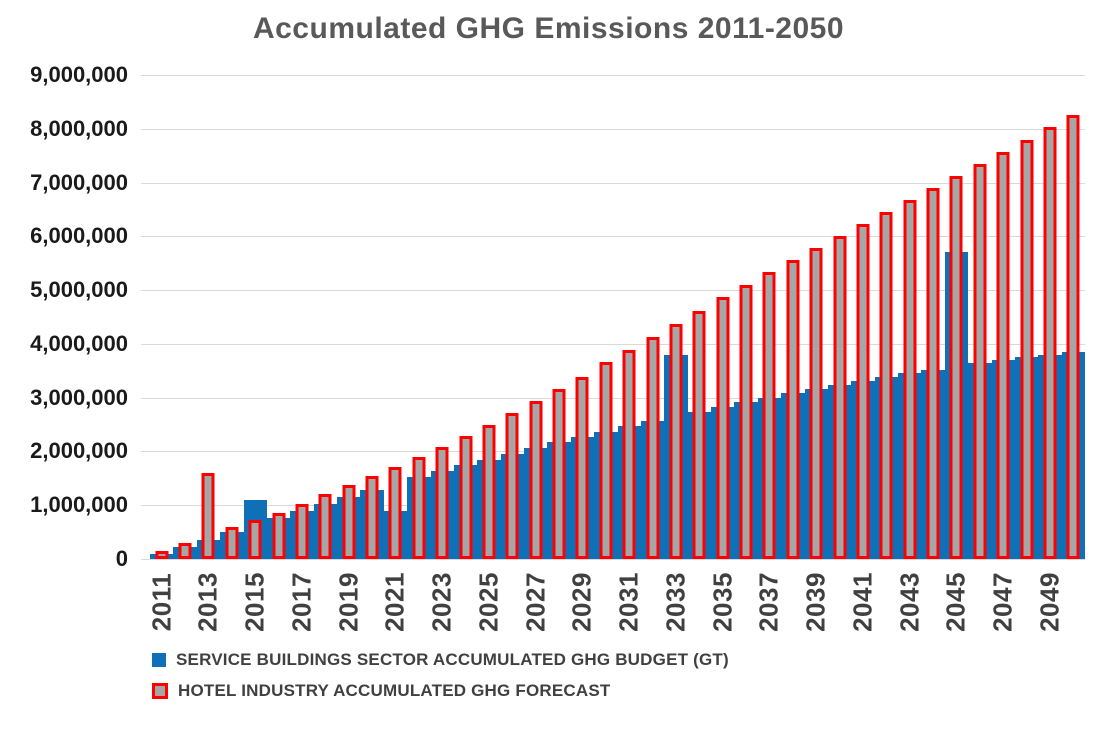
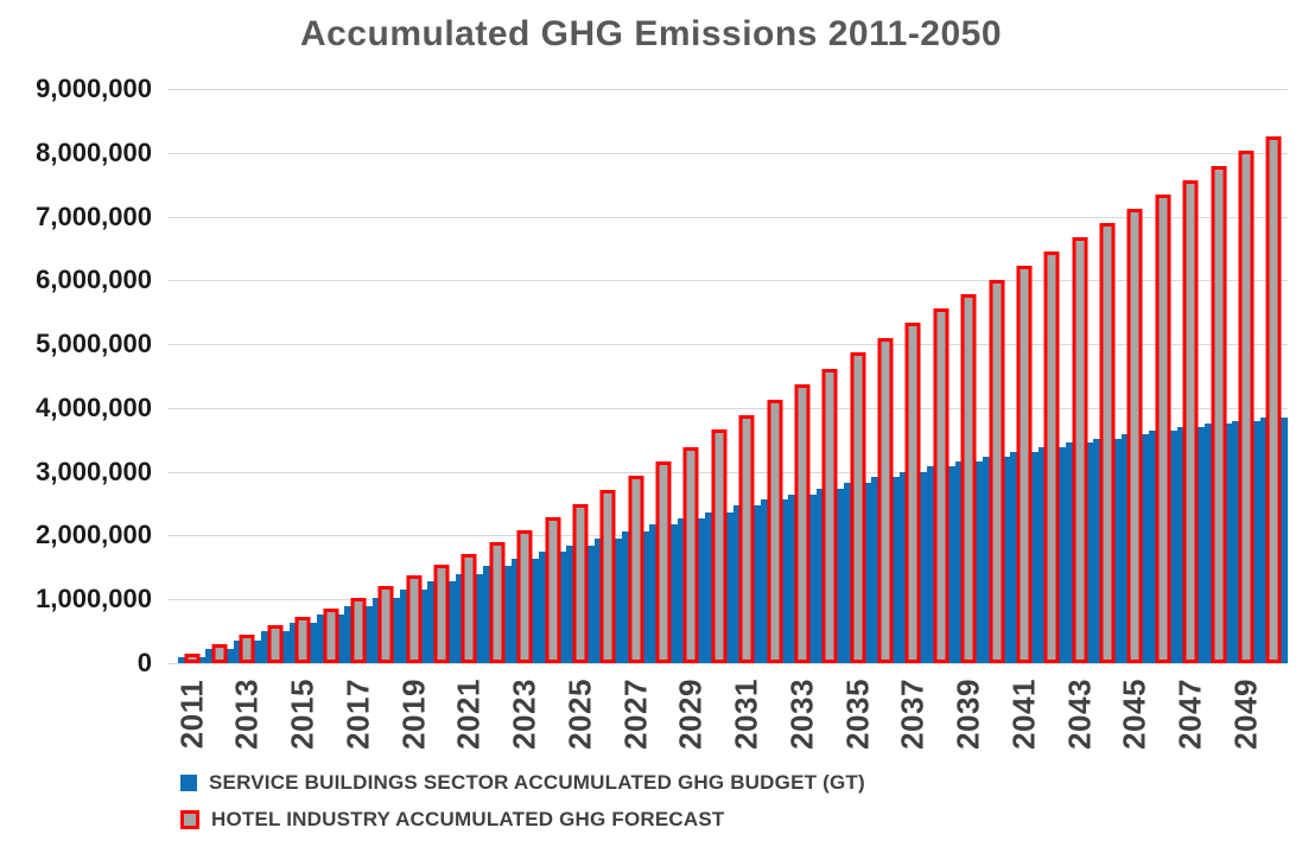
HOTEL INDUSTRY ACCUMULATED GHG FORECAST/2013: 1600000 -> 400000
SERVICE BUILDINGS SECTOR ACCUMULATED GHG BUDGET (GT)/2015: 1100000 -> 600000
SERVICE BUILDINGS SECTOR ACCUMULATED GHG BUDGET (GT)/2021: 900000 -> 1400000
SERVICE BUILDINGS SECTOR ACCUMULATED GHG BUDGET (GT)/2033: 3800000 -> 2600000
SERVICE BUILDINGS SECTOR ACCUMULATED GHG BUDGET (GT)/2045: 5700000 -> 3600000
